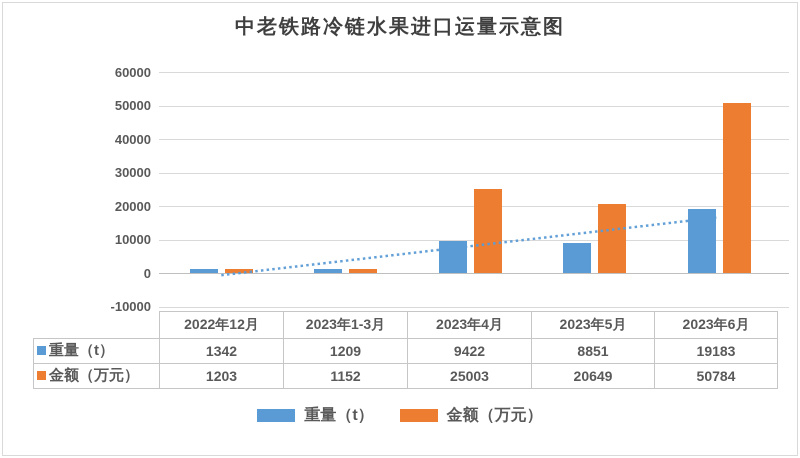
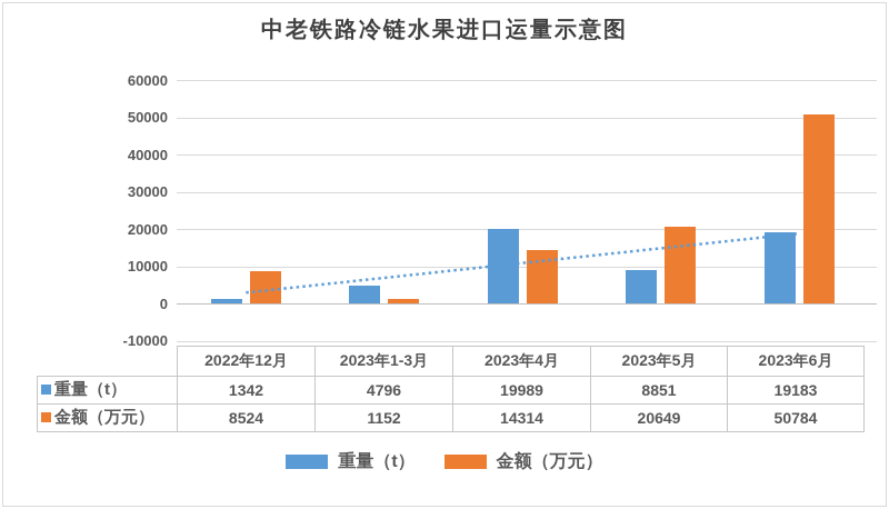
金额（万元）/2022年12月: 1203 -> 8524
重量（t）/2023年1-3月: 1209 -> 4796
重量（t）/2023年4月: 9422 -> 19989
金额（万元）/2023年4月: 25003 -> 14314
